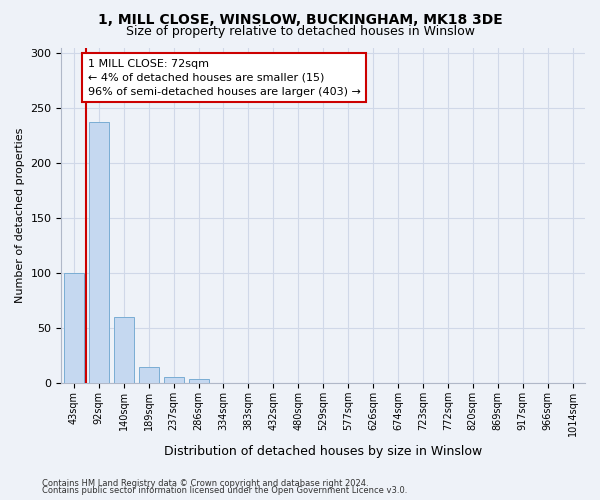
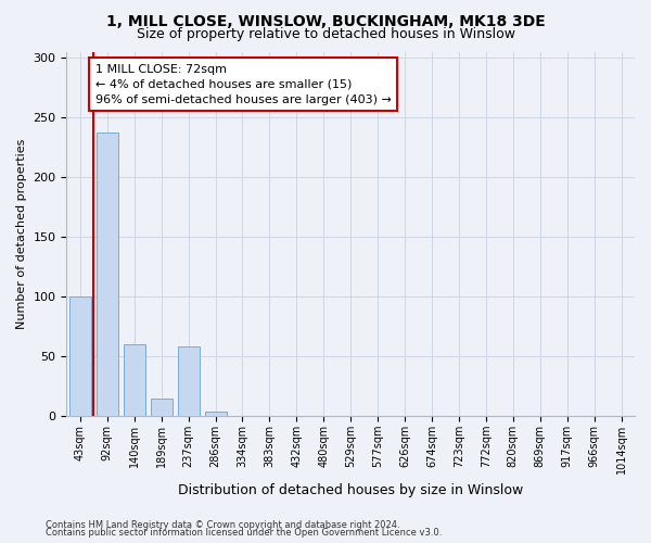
237sqm: 6 -> 58
